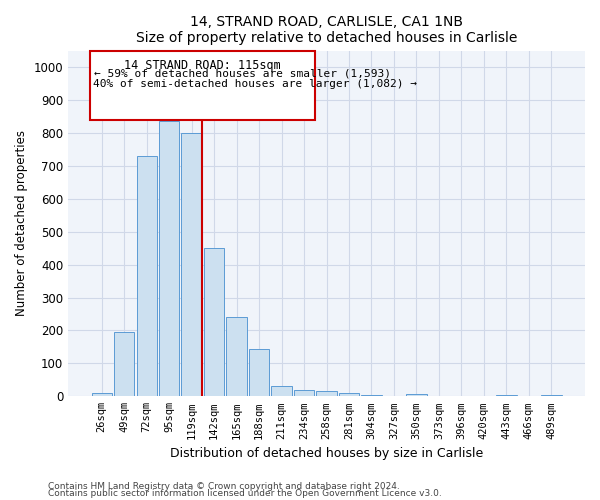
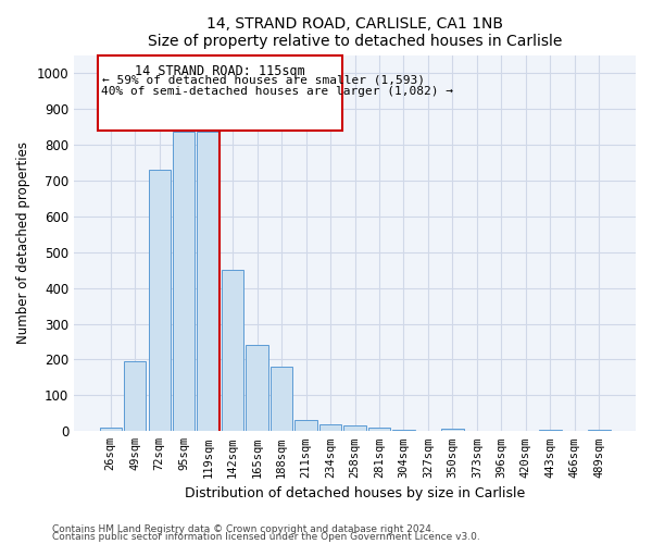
119sqm: 800 -> 835
188sqm: 145 -> 180
